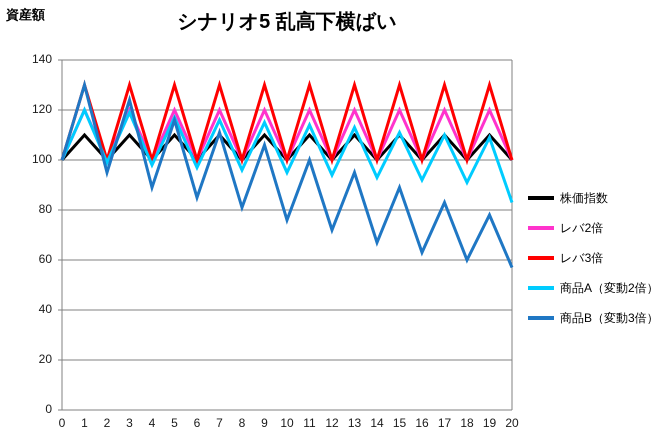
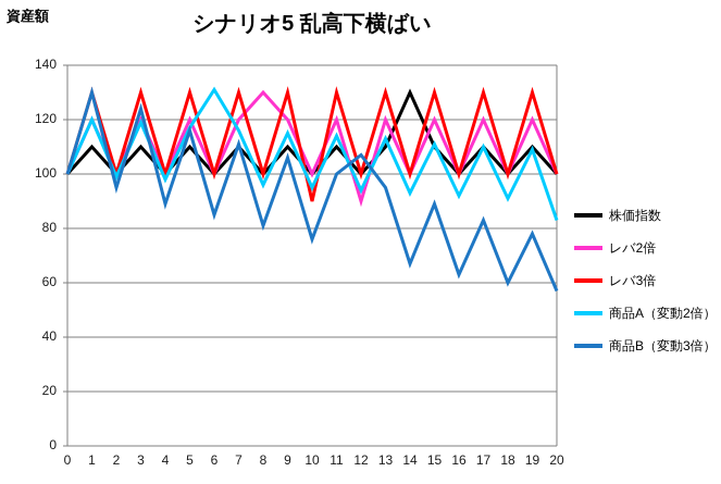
商品A（変動2倍）/6: 97 -> 131
レバ2倍/8: 100 -> 130
レバ3倍/10: 100 -> 90
レバ2倍/12: 100 -> 90
商品B（変動3倍）/12: 72 -> 107
株価指数/14: 100 -> 130
